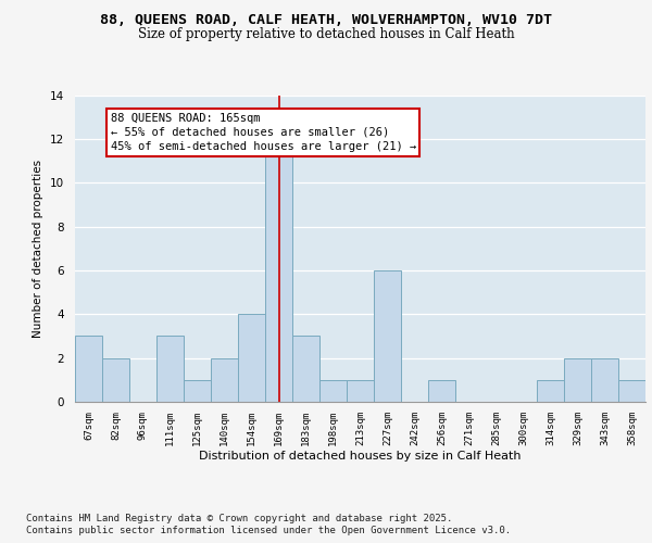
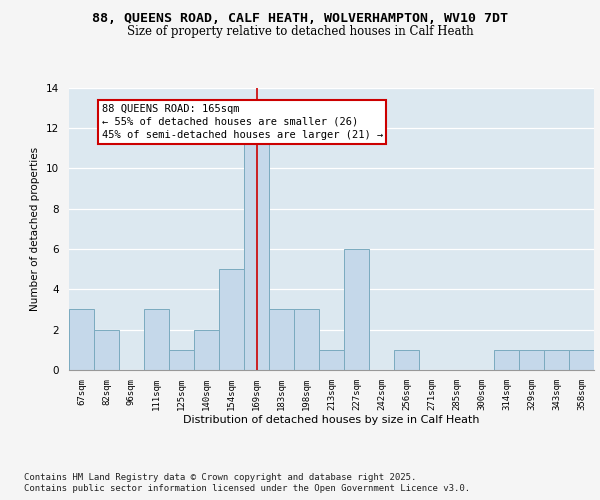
154sqm: 4 -> 5
198sqm: 1 -> 3
329sqm: 2 -> 1
343sqm: 2 -> 1
